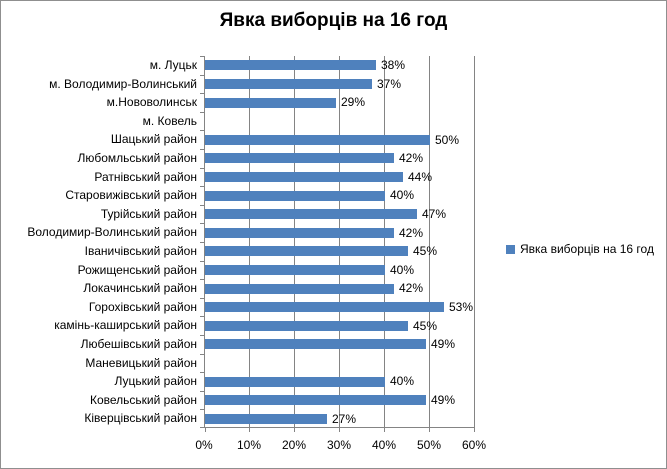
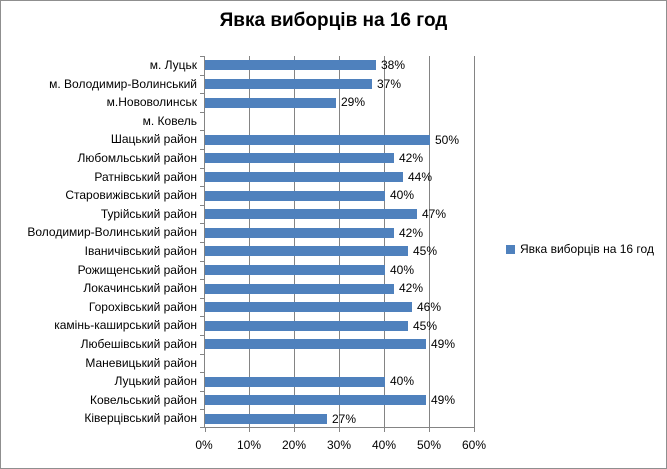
Горохівський район: 53% -> 46%
